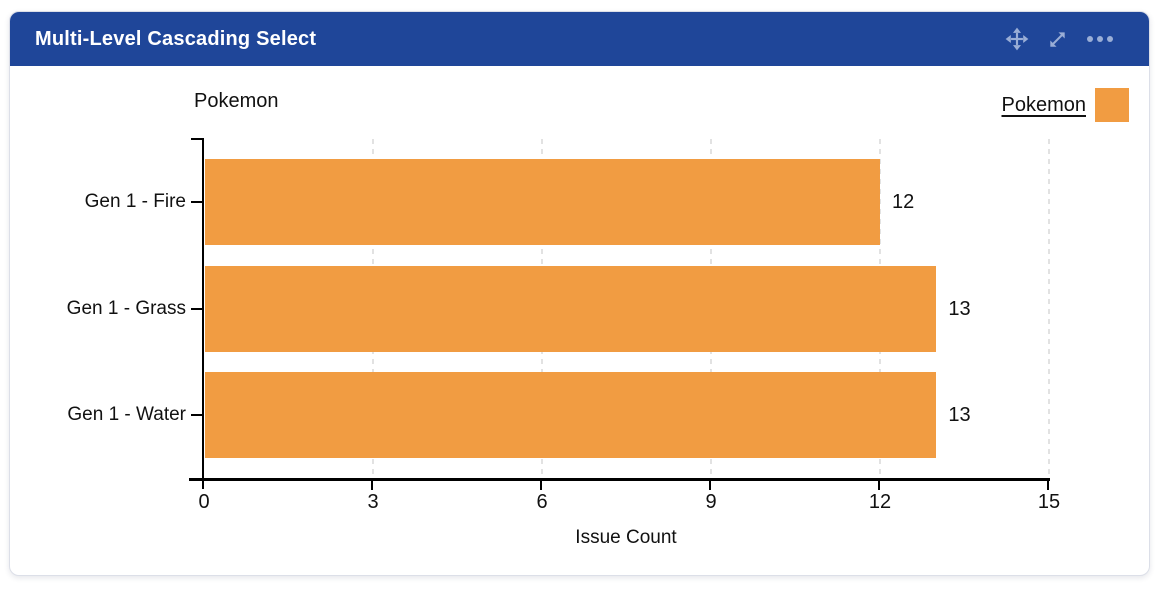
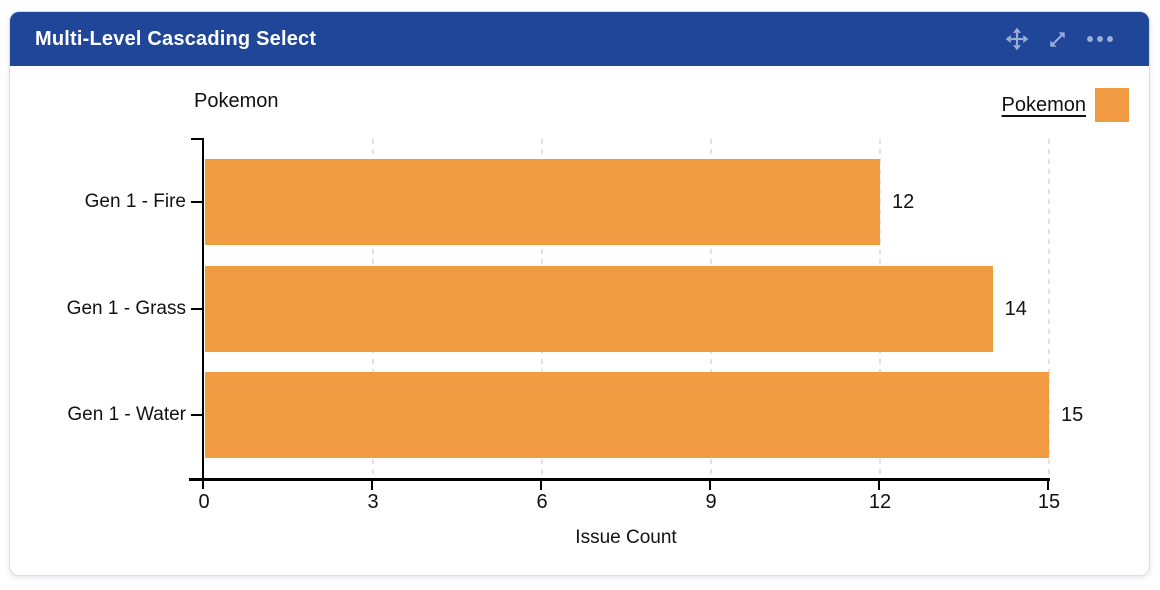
Gen 1 - Grass: 13 -> 14
Gen 1 - Water: 13 -> 15
